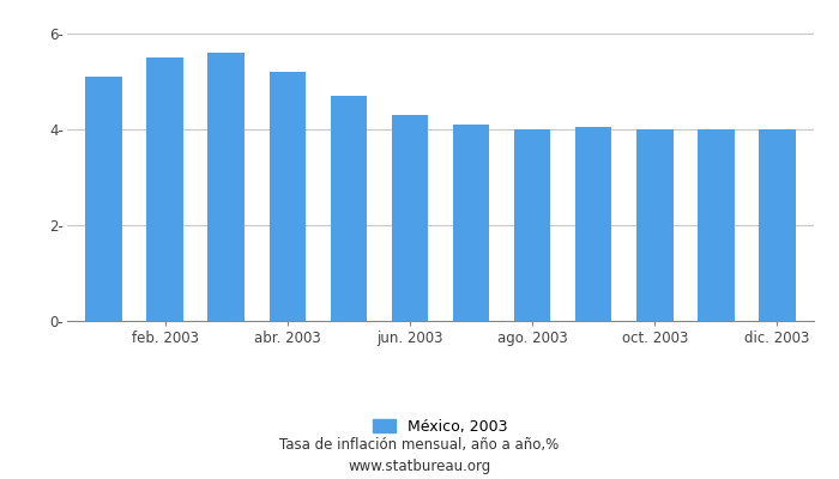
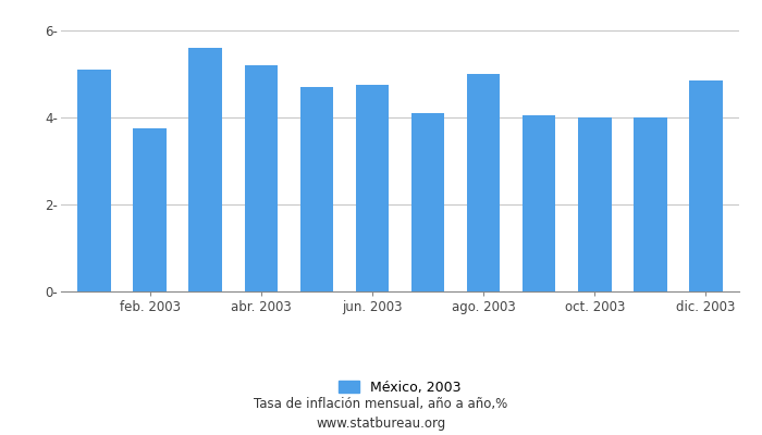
feb. 2003: 5.50- -> 3.75-
jun. 2003: 4.30- -> 4.75-
ago. 2003: 4.00- -> 5.00-
dic. 2003: 4.00- -> 4.85-
